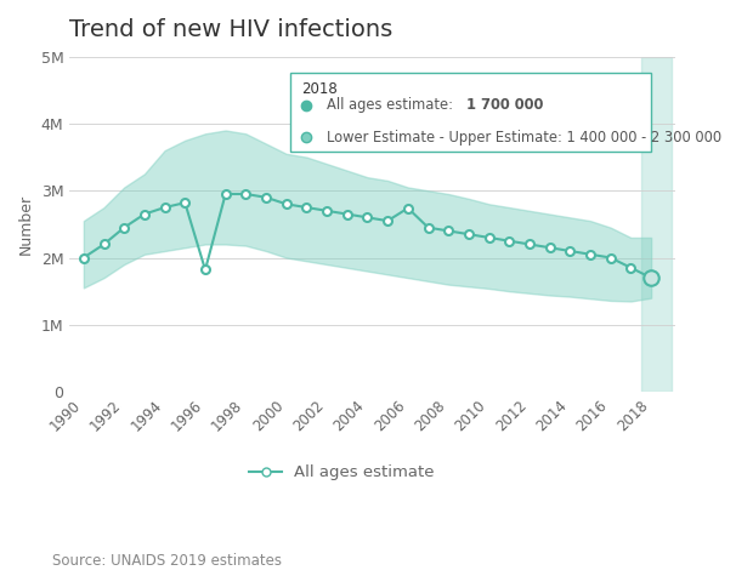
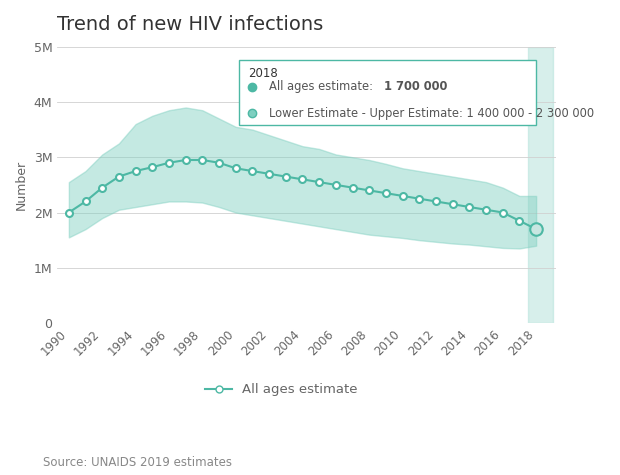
All ages estimate/1996: 1.82M -> 2.90M
All ages estimate/2006: 2.74M -> 2.50M
